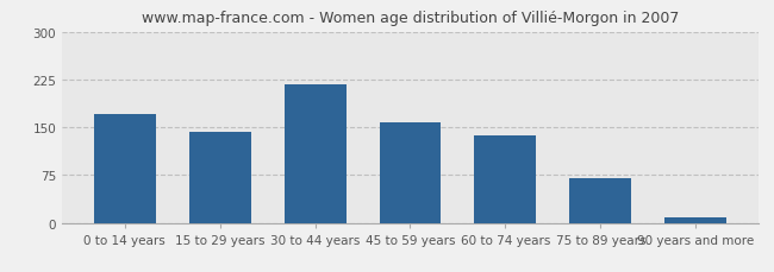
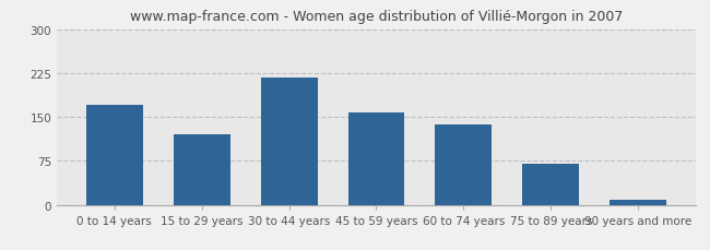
15 to 29 years: 142 -> 120
